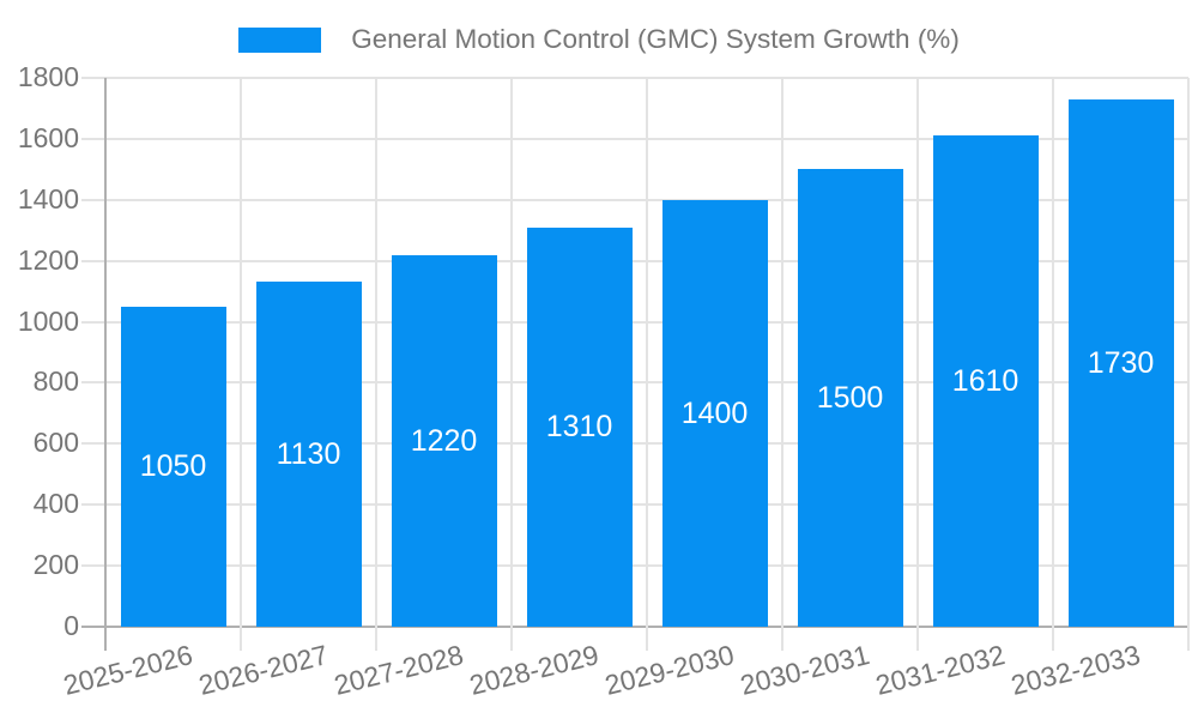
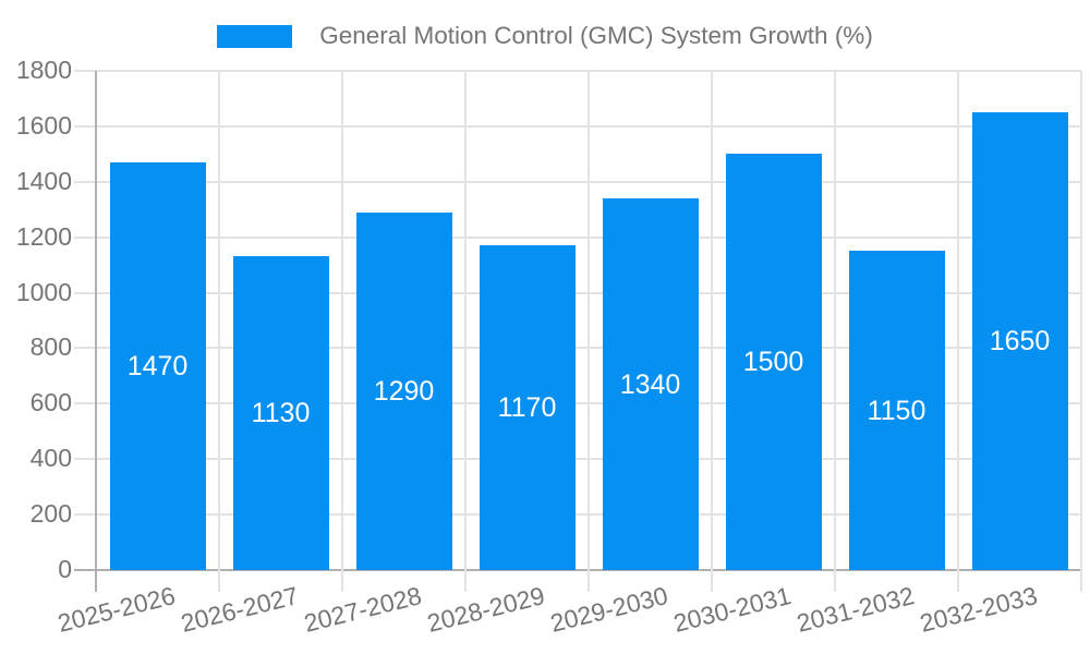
2025-2026: 1050 -> 1470
2027-2028: 1220 -> 1290
2028-2029: 1310 -> 1170
2029-2030: 1400 -> 1340
2031-2032: 1610 -> 1150
2032-2033: 1730 -> 1650
